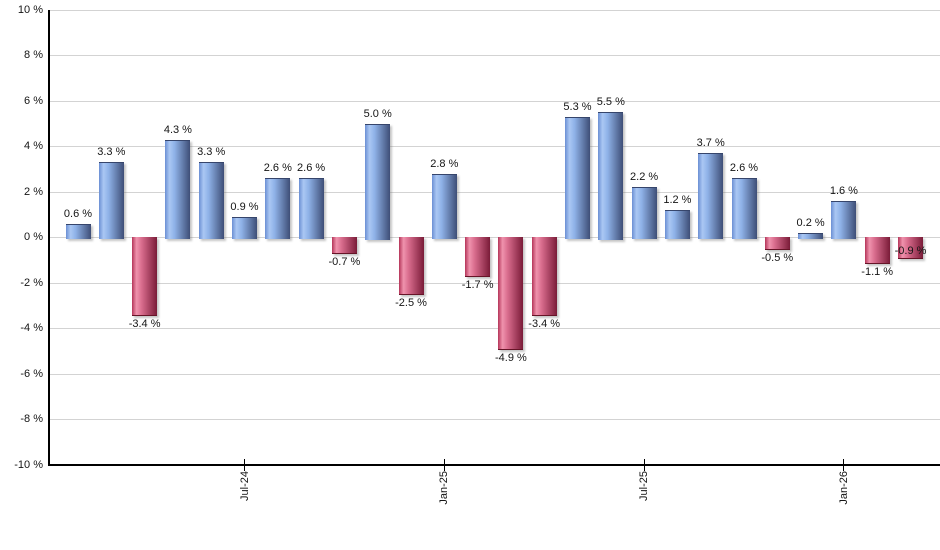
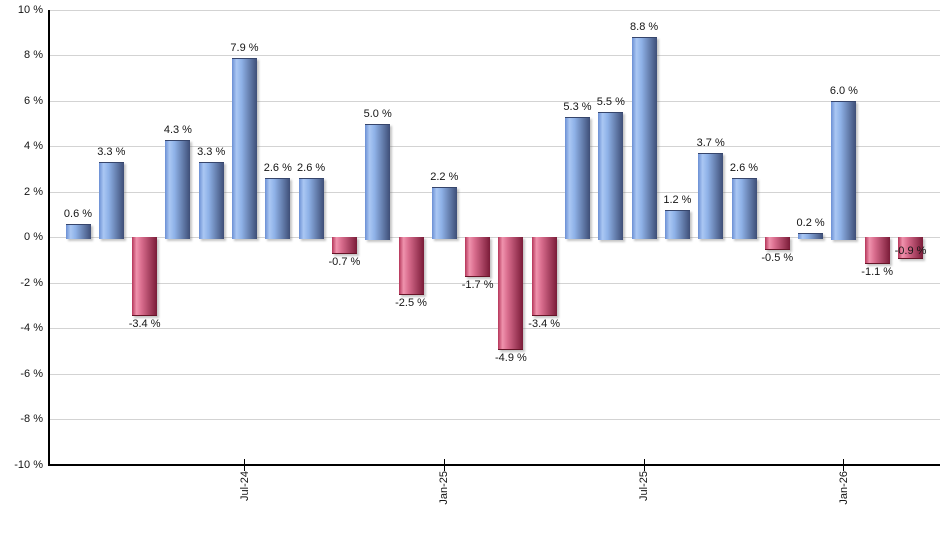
Jul-24: 0.9 -> 7.9
Jan-25: 2.8 -> 2.2
Jul-25: 2.2 -> 8.8
Jan-26: 1.6 -> 6.0
